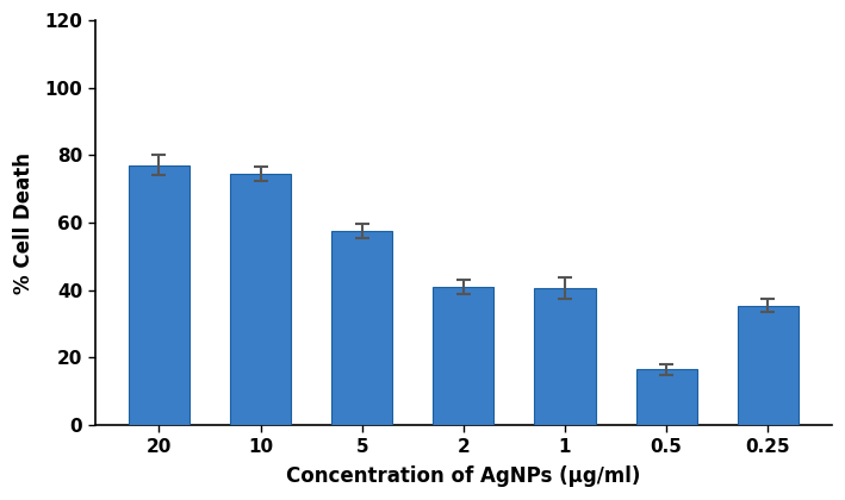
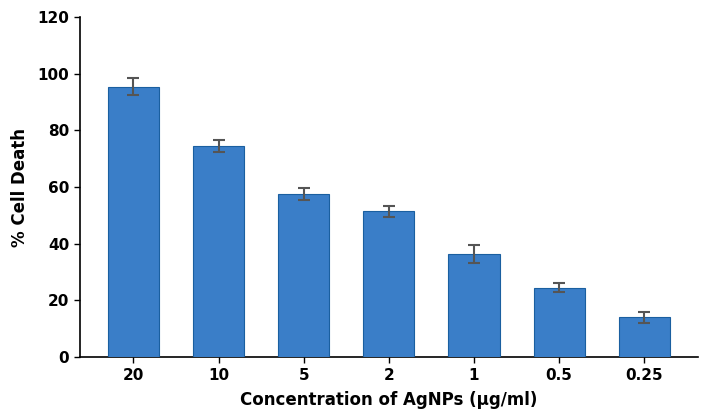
20: 77.0 -> 95.5
2: 41.0 -> 51.5
1: 40.5 -> 36.5
0.5: 16.5 -> 24.5
0.25: 35.5 -> 14.0
